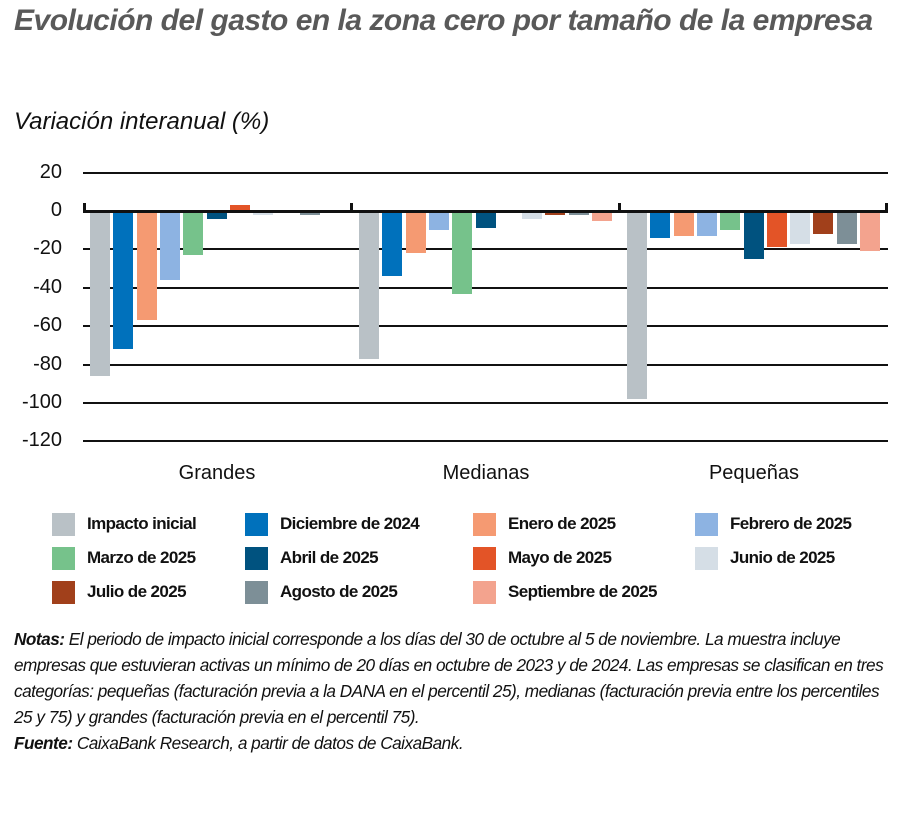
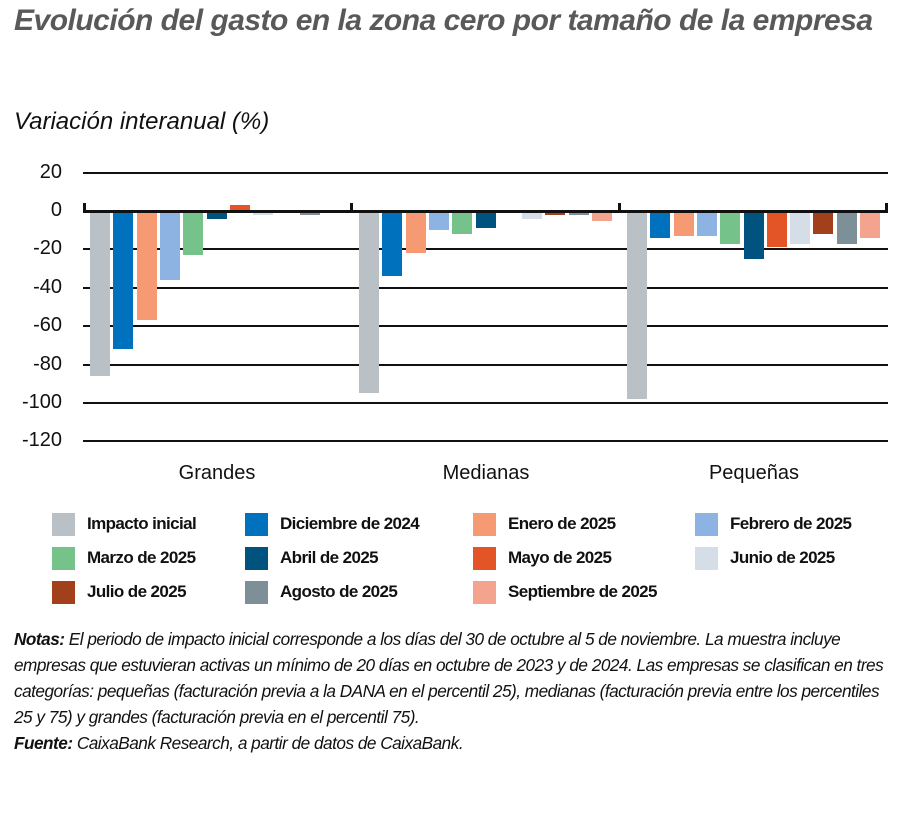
Impacto inicial/Medianas: -77 -> -95
Marzo de 2025/Medianas: -43 -> -12
Marzo de 2025/Pequeñas: -10 -> -17
Septiembre de 2025/Pequeñas: -21 -> -14
